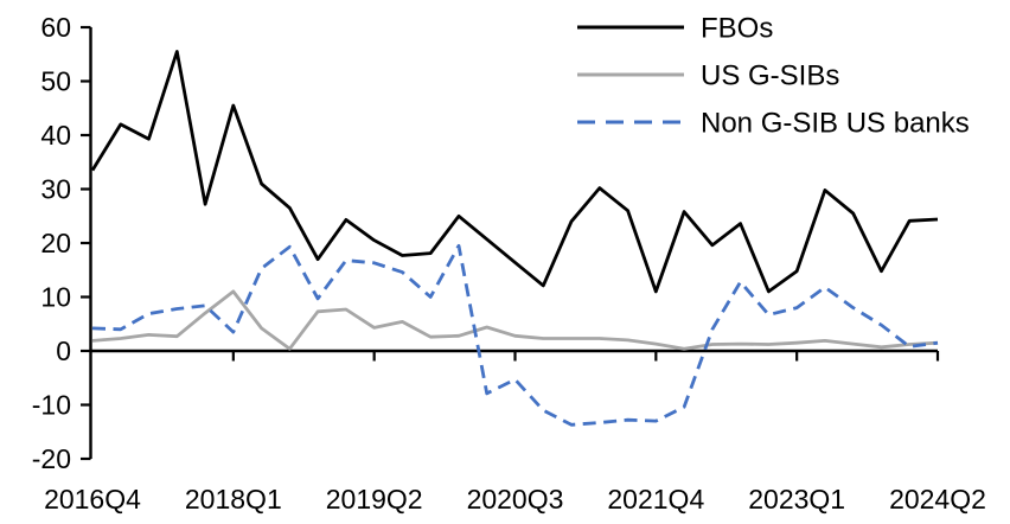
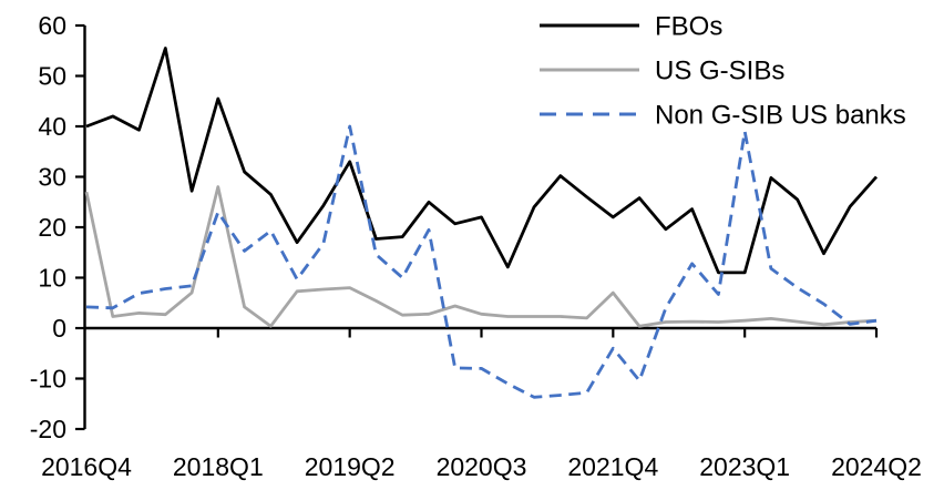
FBOs/2016Q4: 34 -> 40
US G-SIBs/2016Q4: 2 -> 27
US G-SIBs/2018Q1: 11 -> 28
Non G-SIB US banks/2018Q1: 4 -> 23
FBOs/2019Q2: 20 -> 33
US G-SIBs/2019Q2: 4 -> 8
Non G-SIB US banks/2019Q2: 16 -> 40
FBOs/2020Q3: 16 -> 22
Non G-SIB US banks/2020Q3: -5 -> -8
FBOs/2021Q4: 11 -> 22
US G-SIBs/2021Q4: 1 -> 7
Non G-SIB US banks/2021Q4: -13 -> -4
FBOs/2023Q1: 15 -> 11
Non G-SIB US banks/2023Q1: 8 -> 39
FBOs/2024Q2: 24 -> 30
